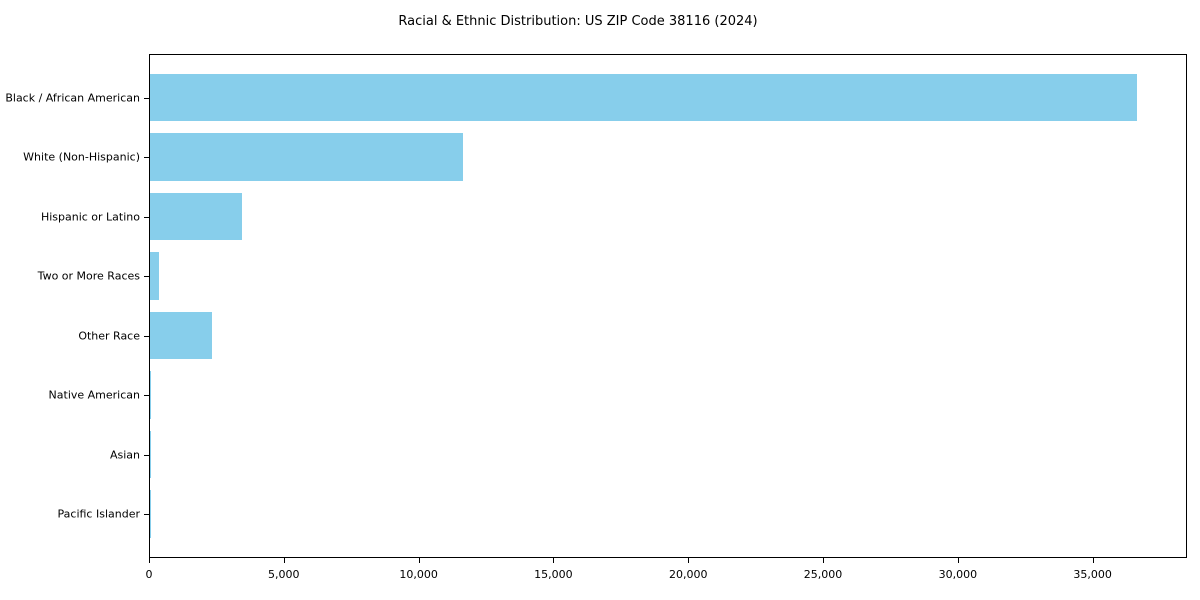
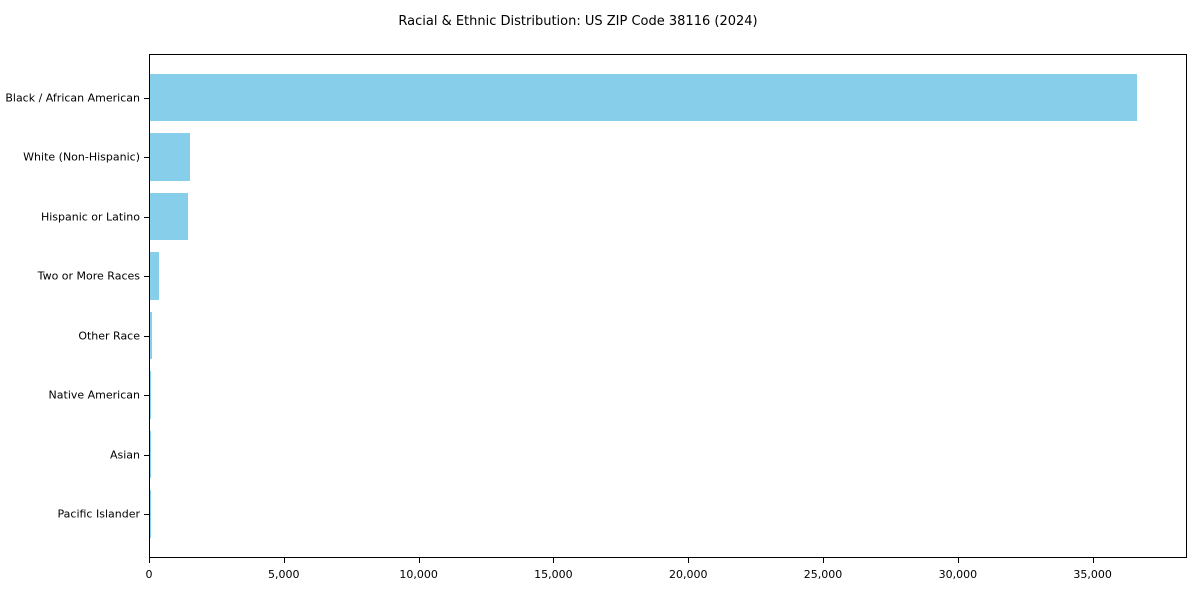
White (Non-Hispanic): 11600 -> 1500
Hispanic or Latino: 3400 -> 1400
Other Race: 2300 -> 100
